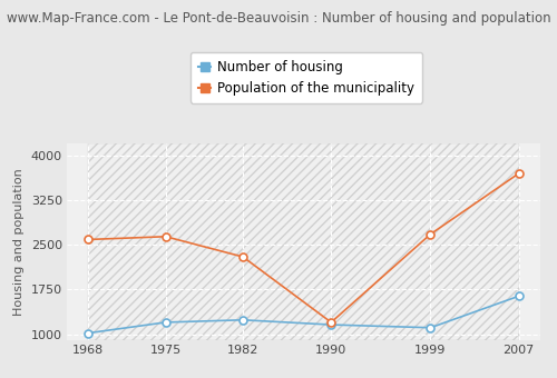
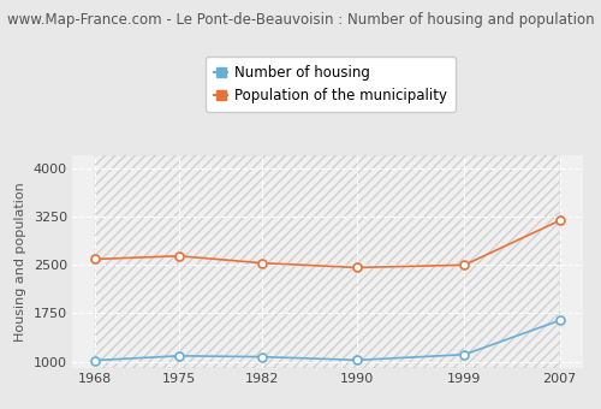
Number of housing/1975: 1200 -> 1090
Number of housing/1982: 1240 -> 1080
Population of the municipality/1982: 2300 -> 2530
Number of housing/1990: 1160 -> 1020
Population of the municipality/1990: 1200 -> 2460
Population of the municipality/1999: 2680 -> 2500
Population of the municipality/2007: 3700 -> 3190
